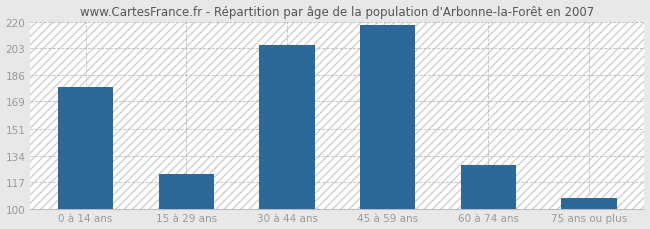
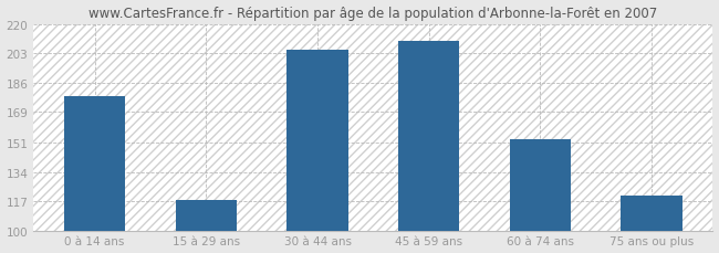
15 à 29 ans: 122 -> 118
45 à 59 ans: 218 -> 210
60 à 74 ans: 128 -> 153
75 ans ou plus: 107 -> 120
